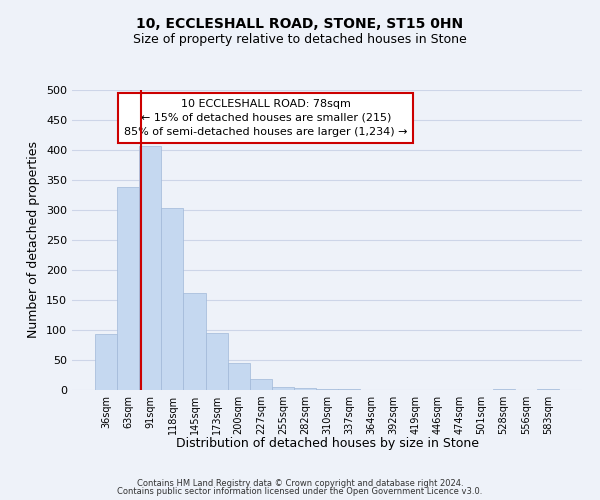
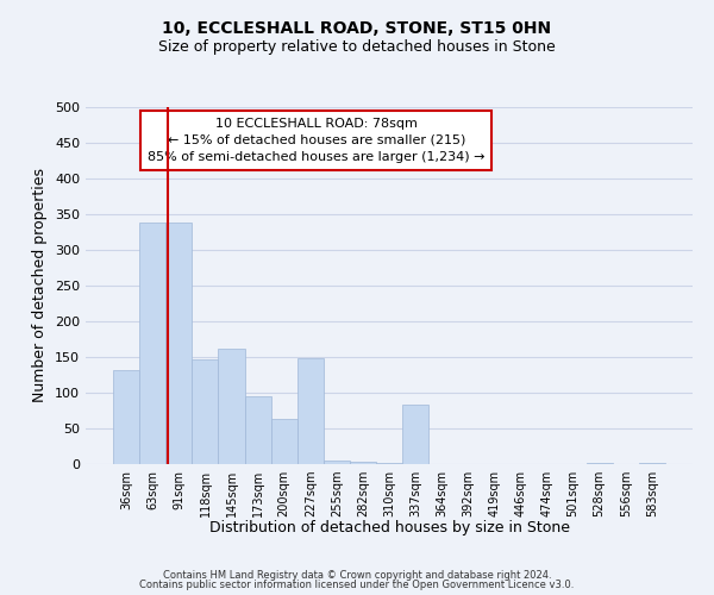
36sqm: 93 -> 132
91sqm: 407 -> 338
118sqm: 304 -> 146
200sqm: 45 -> 64
227sqm: 18 -> 148
337sqm: 1 -> 84
